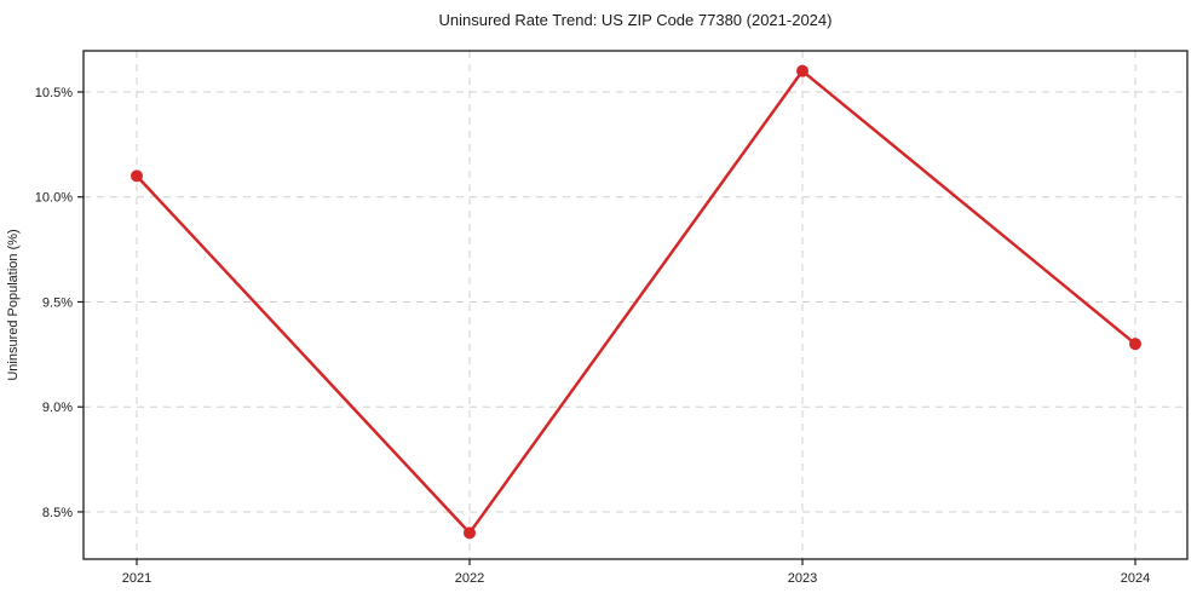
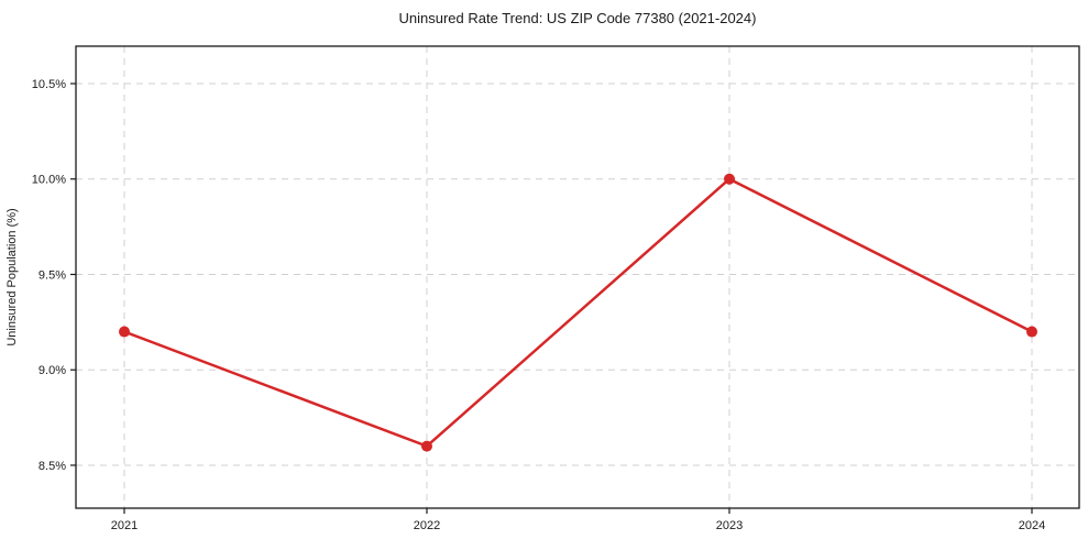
2021: 10.1% -> 9.2%
2022: 8.4% -> 8.6%
2023: 10.6% -> 10.0%
2024: 9.3% -> 9.2%
